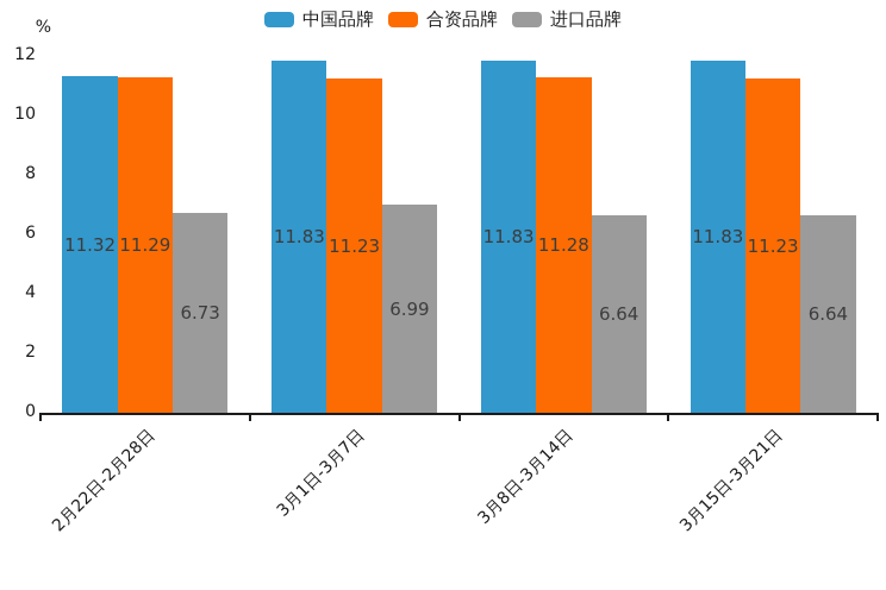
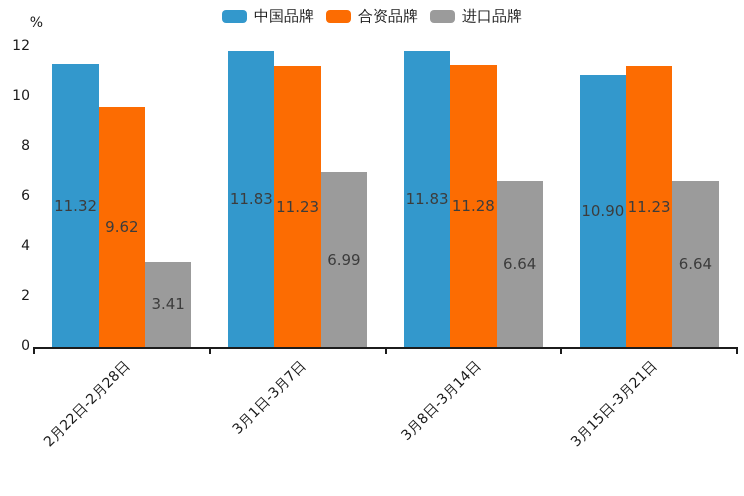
合资品牌/2月22日-2月28日: 11.29 -> 9.62
进口品牌/2月22日-2月28日: 6.73 -> 3.41
中国品牌/3月15日-3月21日: 11.83 -> 10.90
